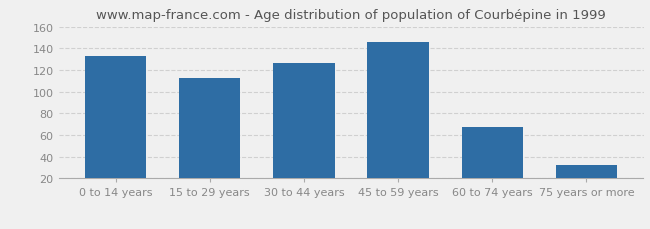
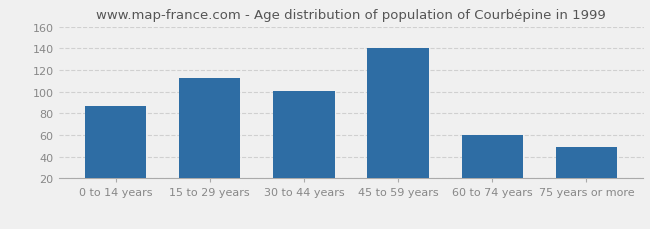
0 to 14 years: 133 -> 87
30 to 44 years: 126 -> 101
45 to 59 years: 146 -> 140
60 to 74 years: 67 -> 60
75 years or more: 32 -> 49
